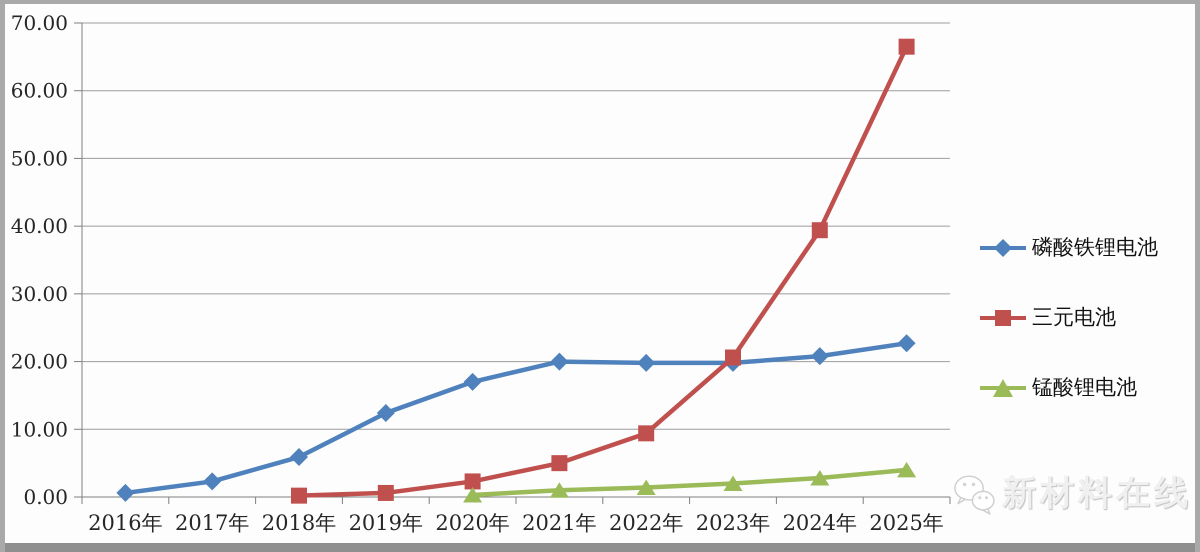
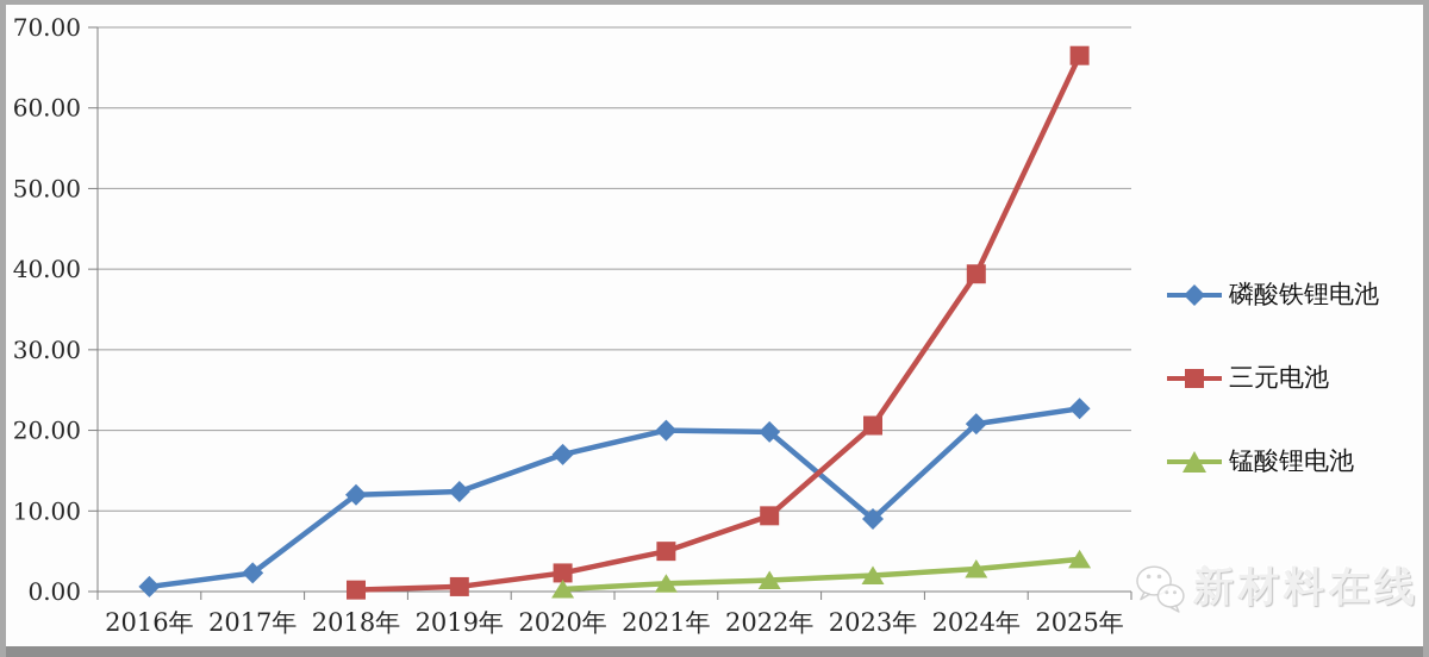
磷酸铁锂电池/2018年: 6 -> 12
磷酸铁锂电池/2023年: 20 -> 9
